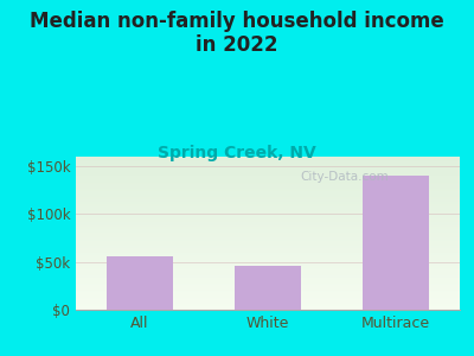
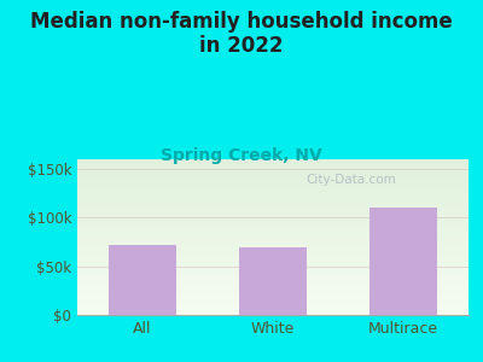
All: $56k -> $72k
White: $46k -> $70k
Multirace: $140k -> $110k
